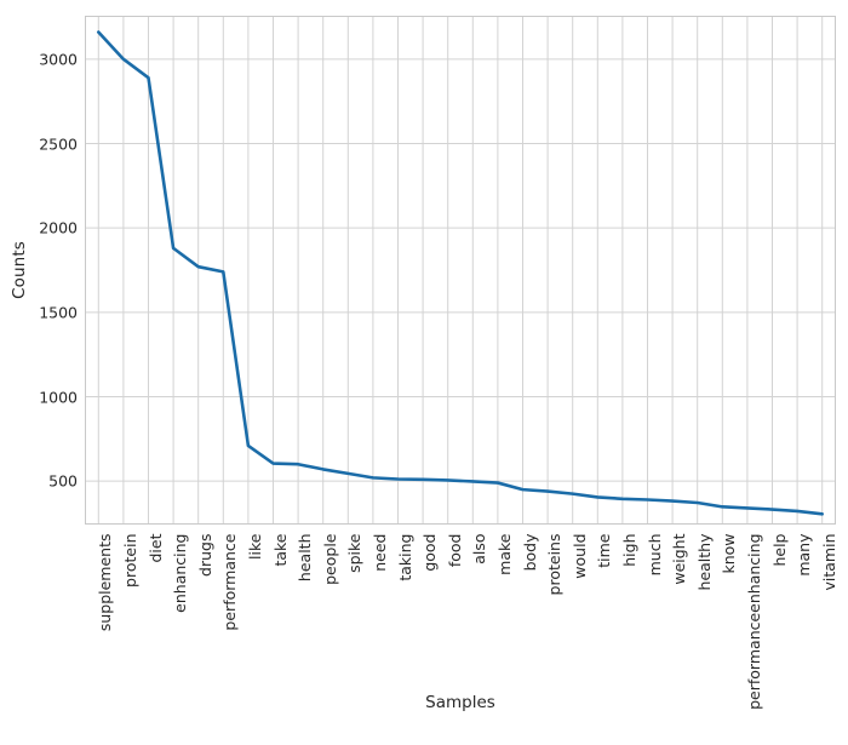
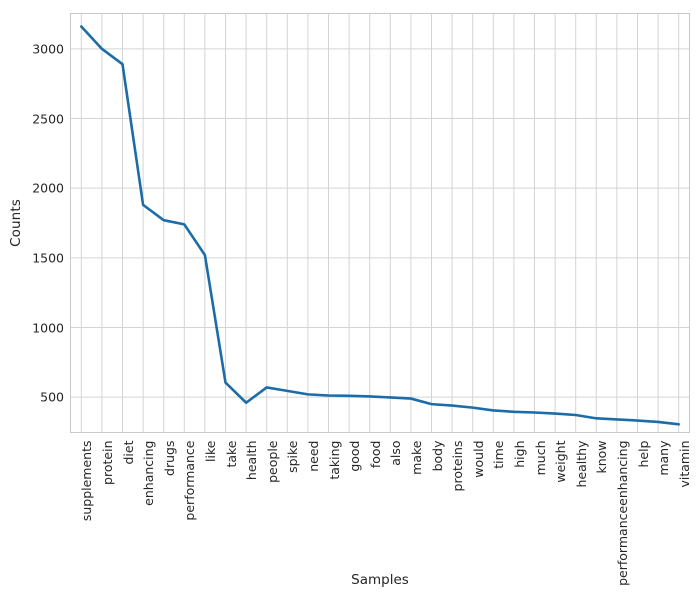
like: 710 -> 1520
health: 600 -> 460
